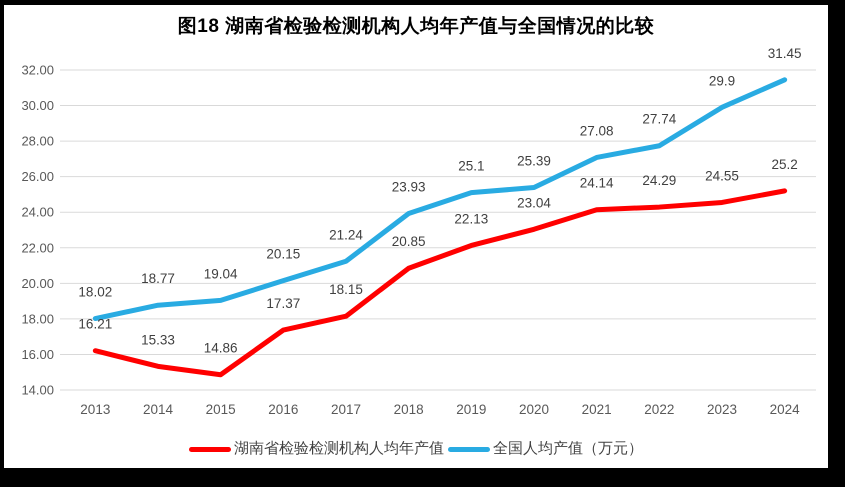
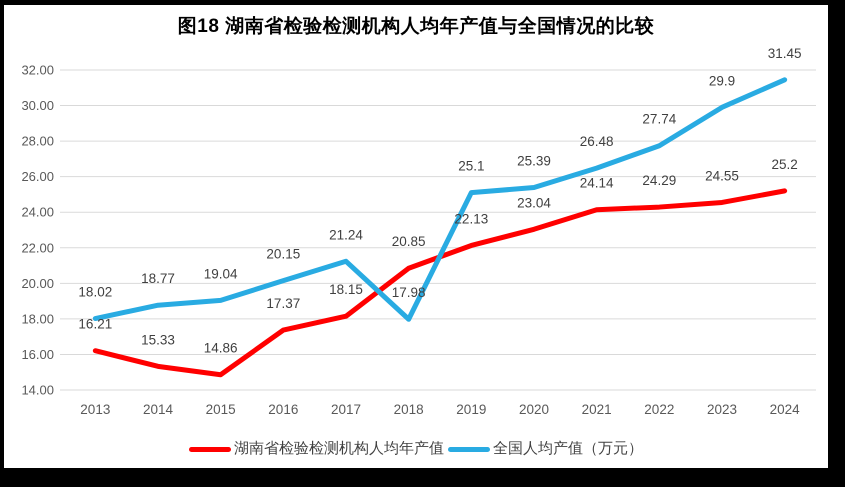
全国人均产值（万元）/2018: 23.93 -> 17.98
全国人均产值（万元）/2021: 27.08 -> 26.48
